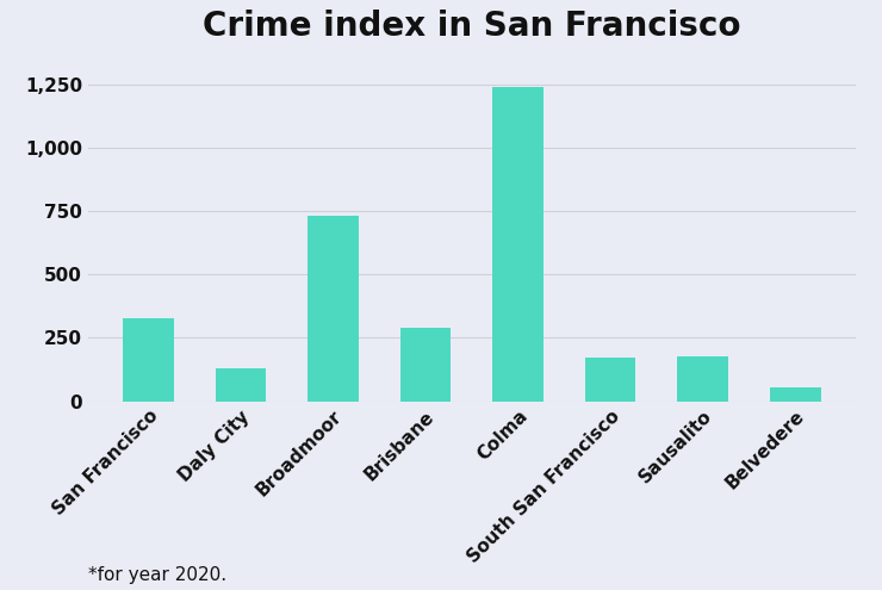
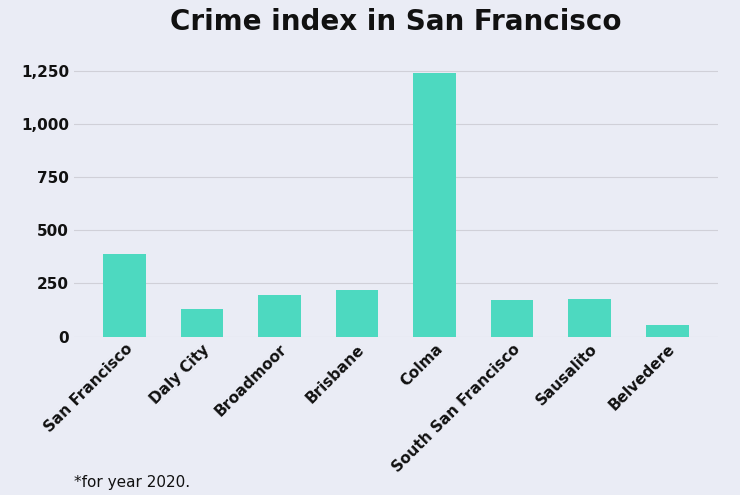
San Francisco: 325 -> 390
Broadmoor: 730 -> 195
Brisbane: 290 -> 220
